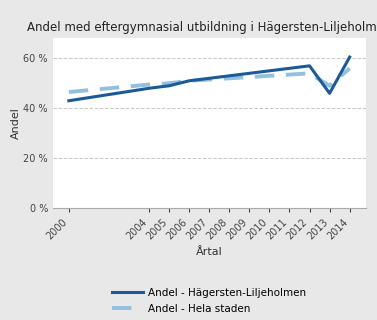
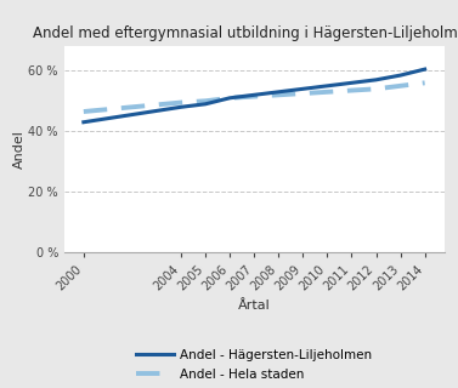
Andel - Hägersten-Liljeholmen/2013: 46.0 % -> 58.5 %
Andel - Hela staden/2013: 49.0 % -> 55.0 %
